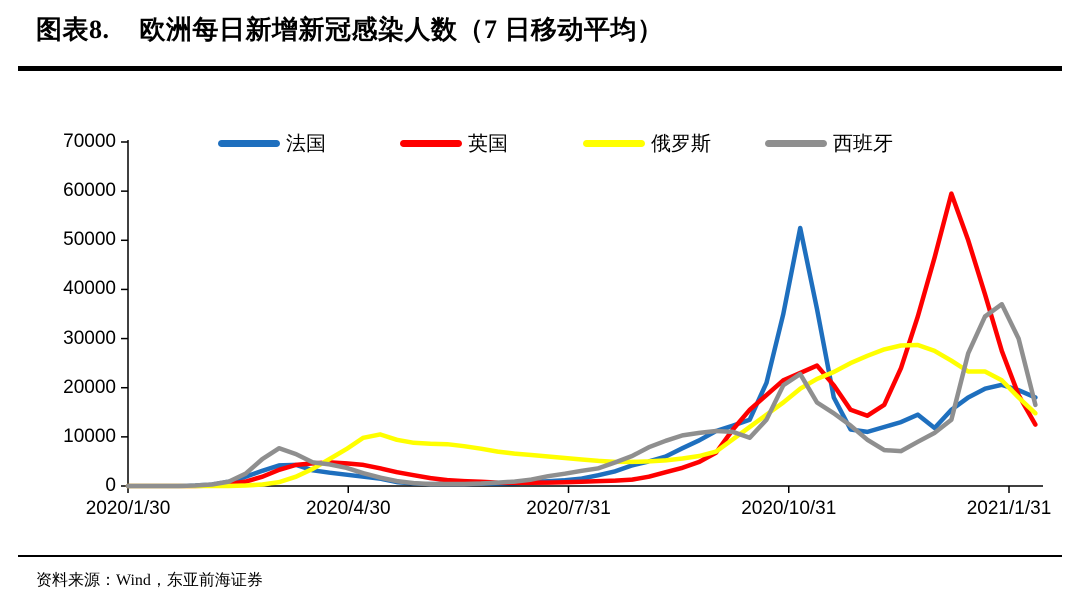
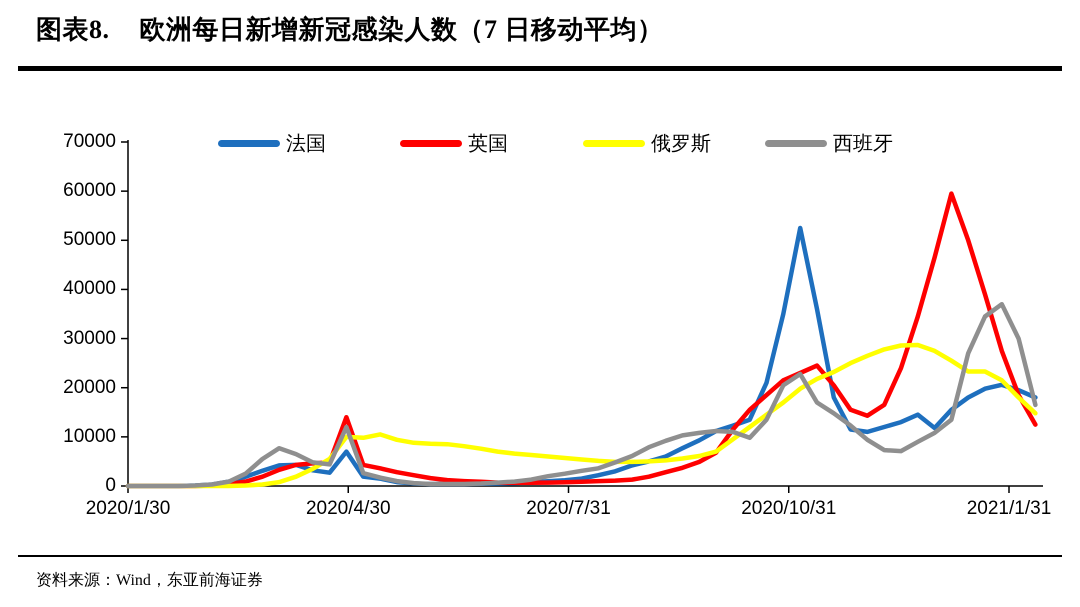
法国/2020/4/30: 2000 -> 7000
英国/2020/4/30: 5000 -> 14000
俄罗斯/2020/4/30: 8000 -> 10000
西班牙/2020/4/30: 4000 -> 12000
